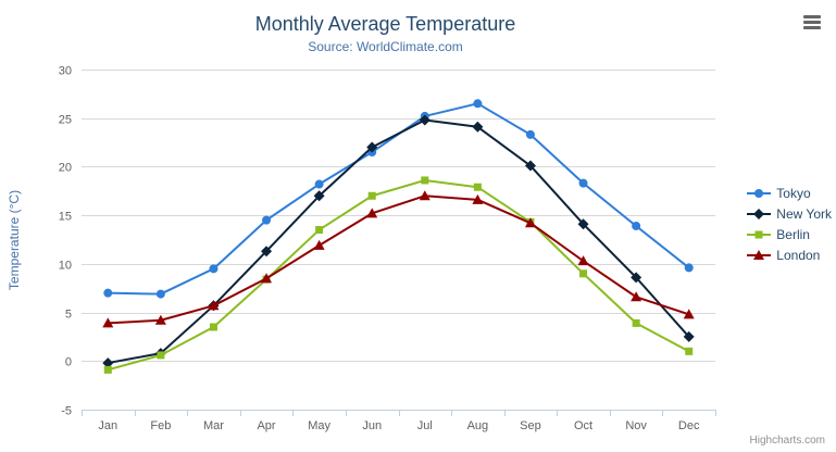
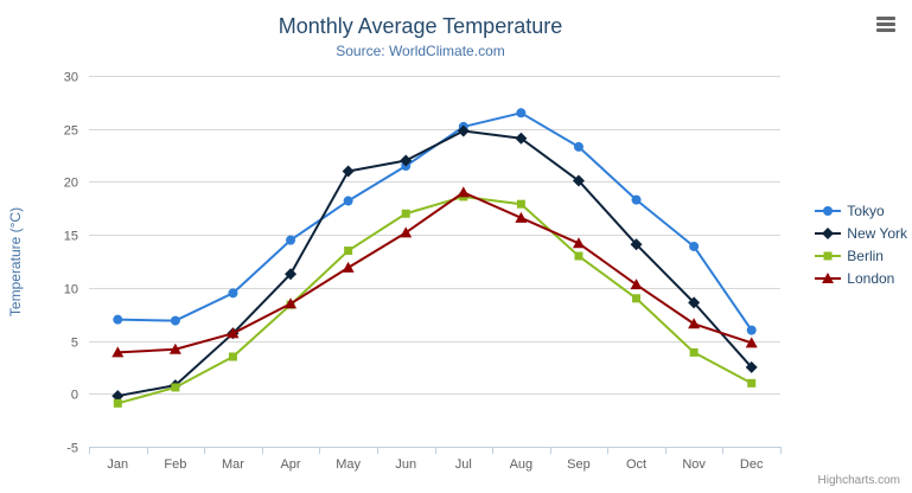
New York/May: 17 -> 21
London/Jul: 17 -> 19
Berlin/Sep: 14 -> 13
Tokyo/Dec: 10 -> 6
